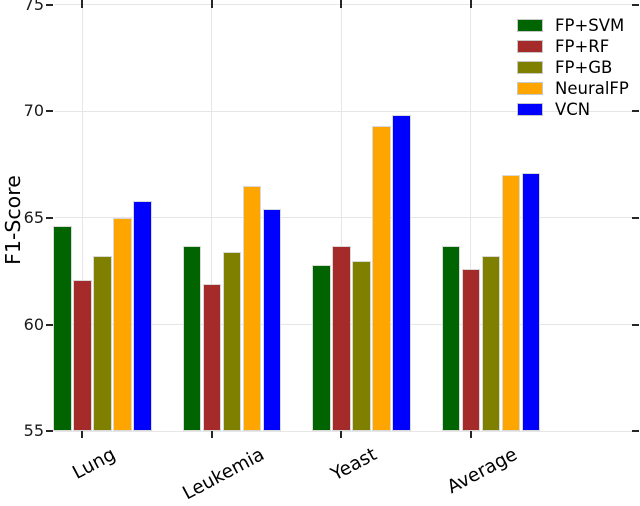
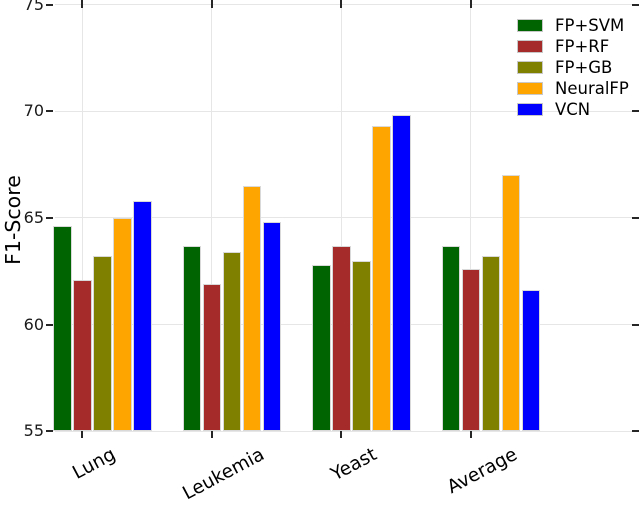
VCN/Leukemia: 65.4 -> 64.8
VCN/Average: 67.1 -> 61.6
